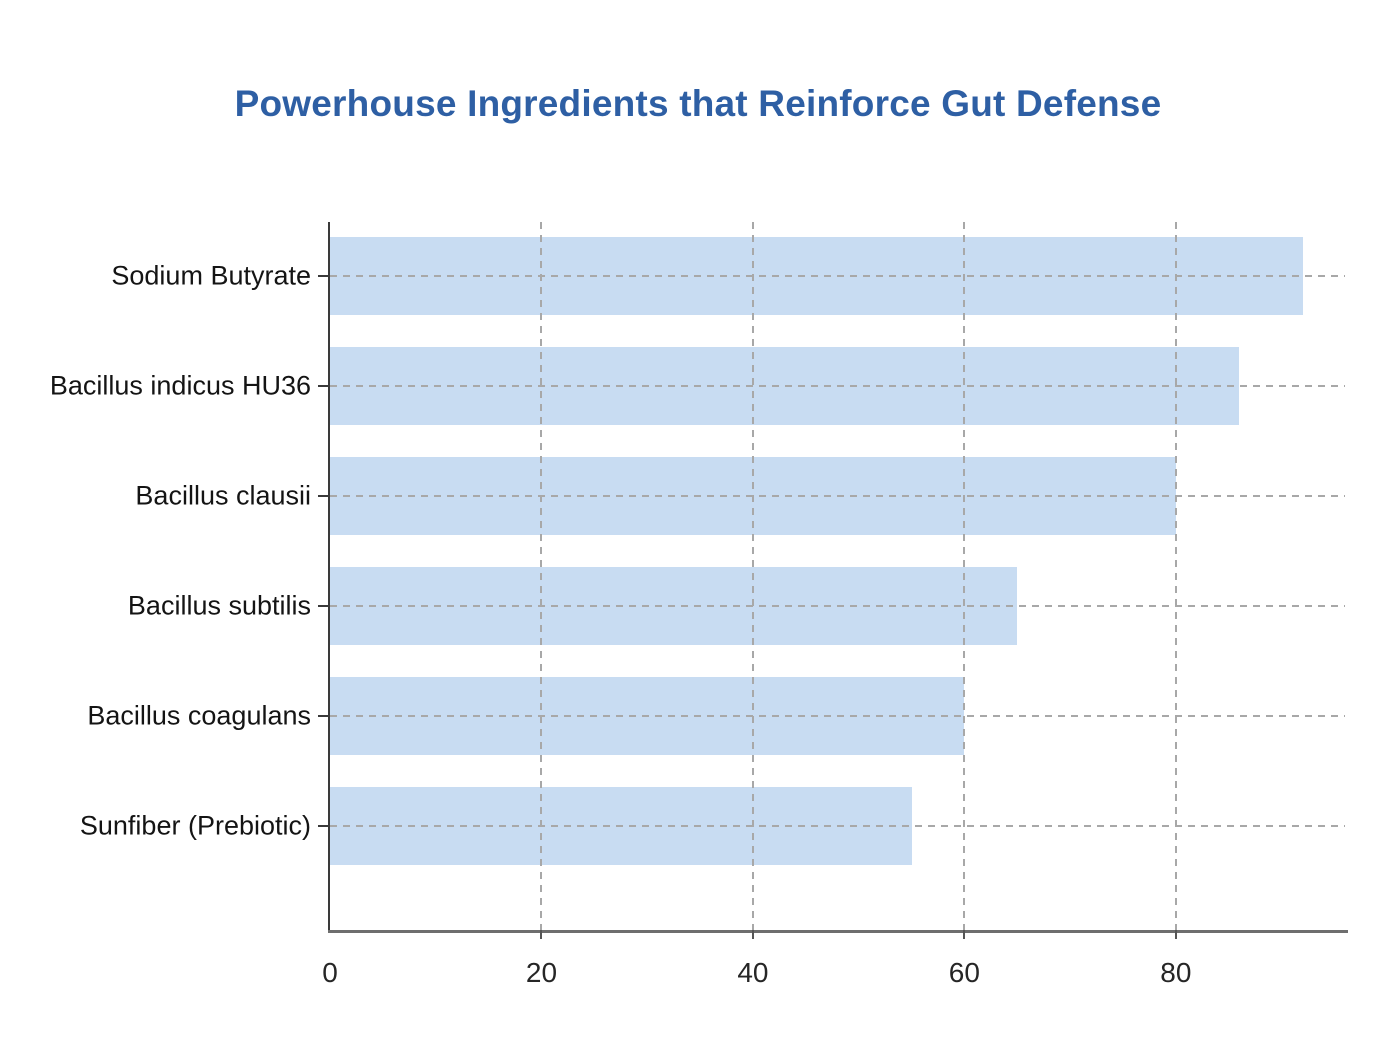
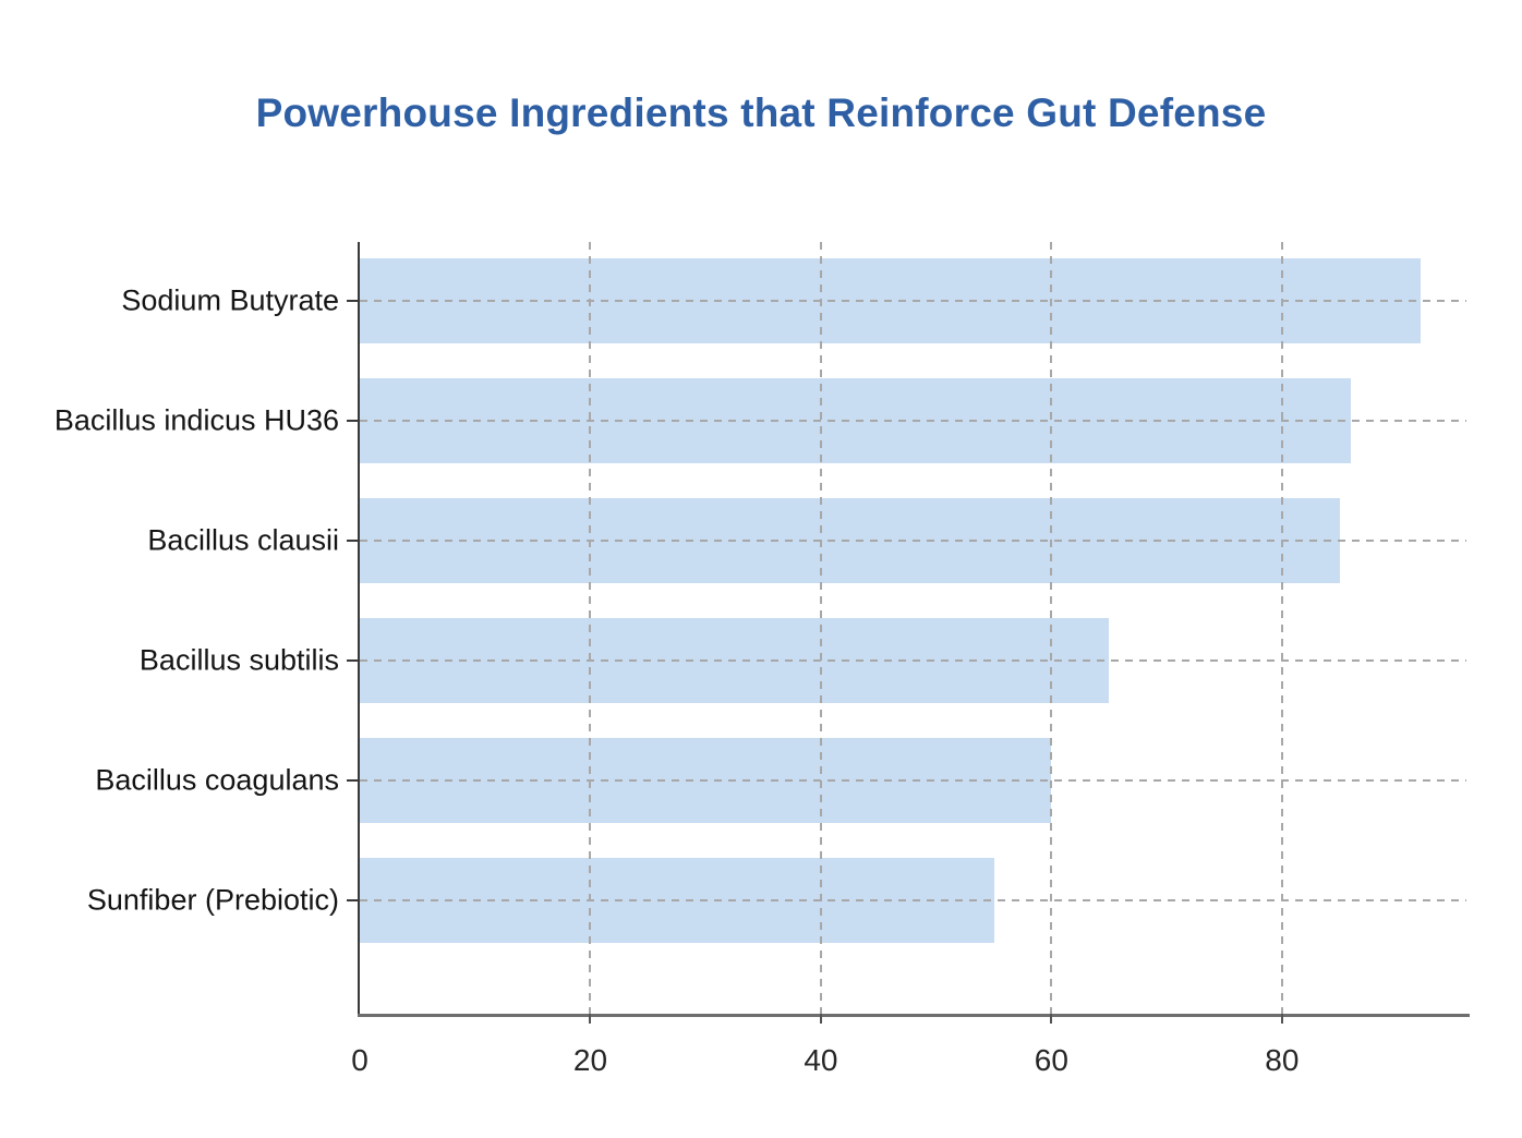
Bacillus clausii: 80 -> 85
